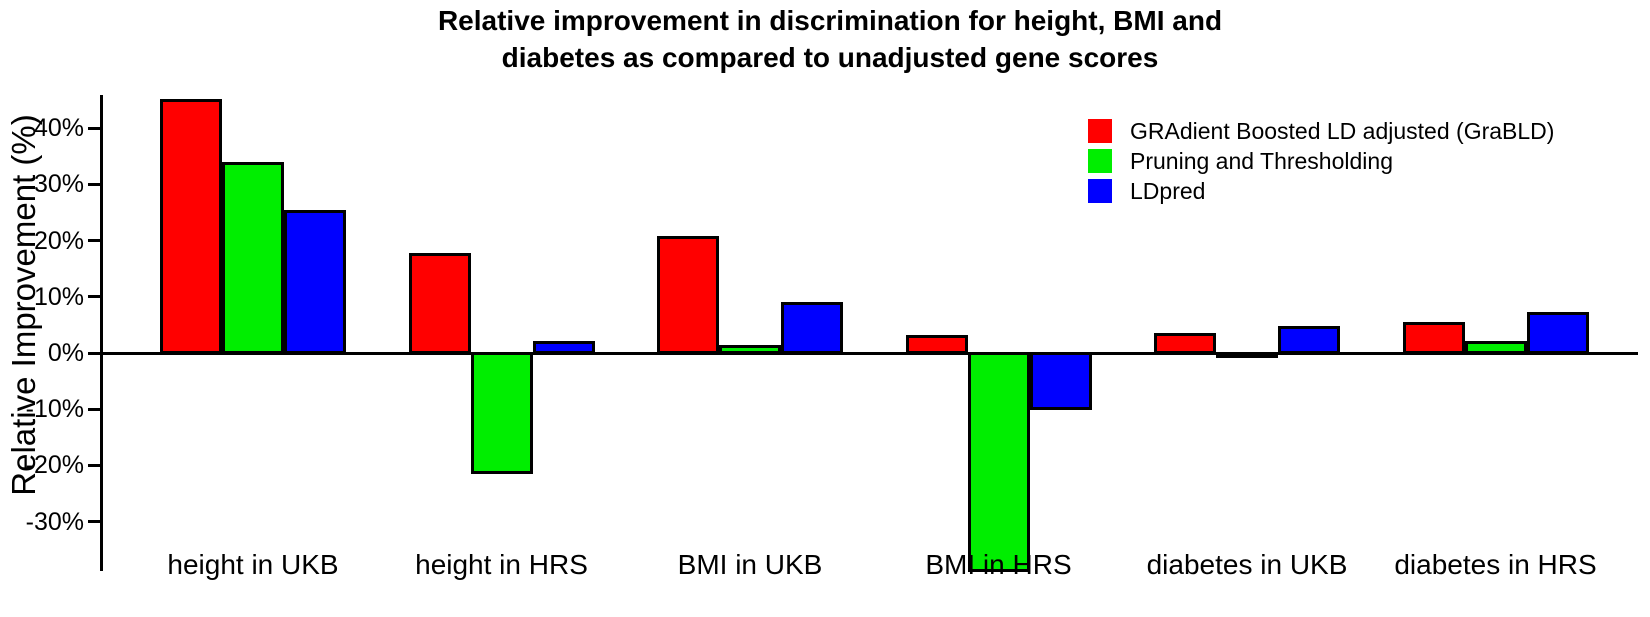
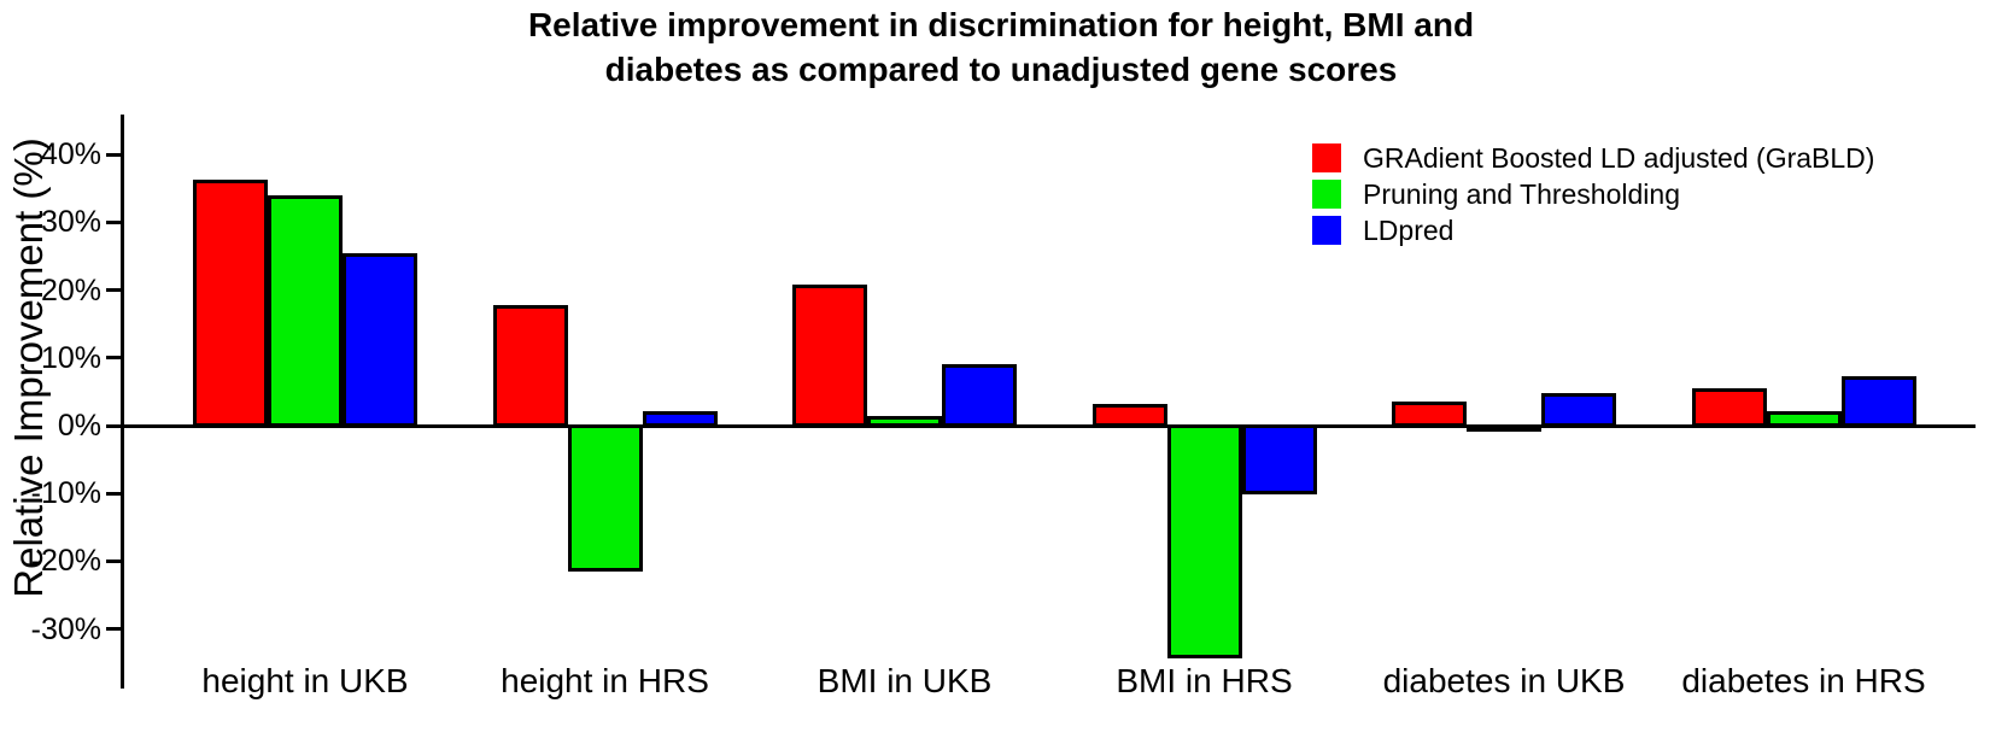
GRAdient Boosted LD adjusted (GraBLD)/height in UKB: 45% -> 36%
Pruning and Thresholding/BMI in HRS: -39% -> -34%
